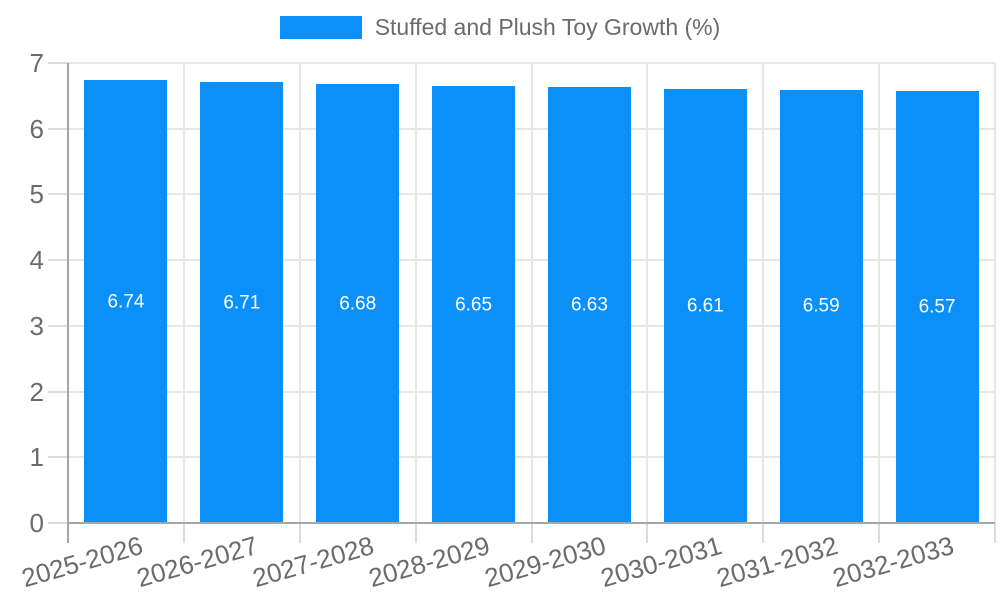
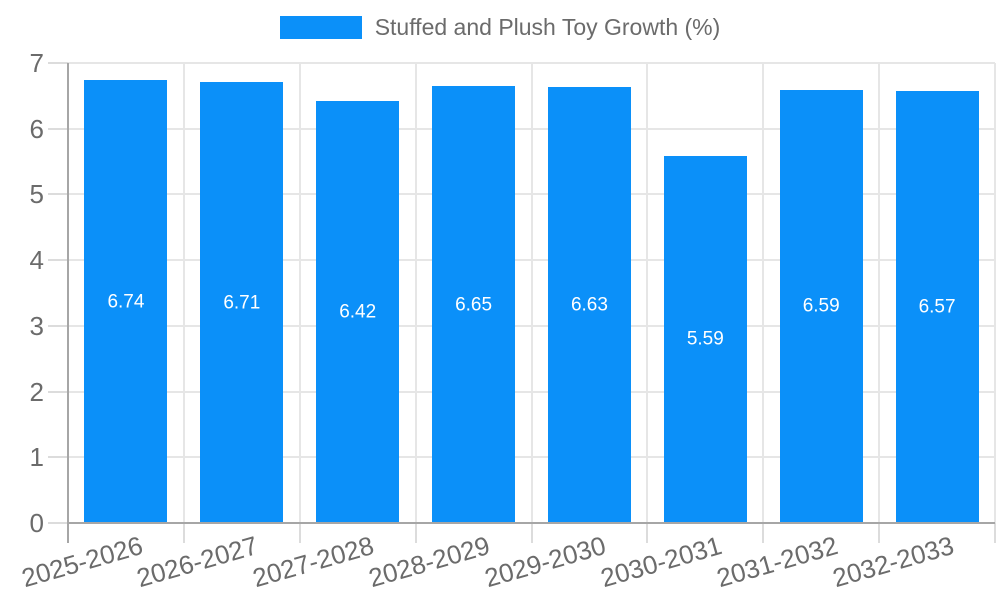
2027-2028: 6.68 -> 6.42
2030-2031: 6.61 -> 5.59
